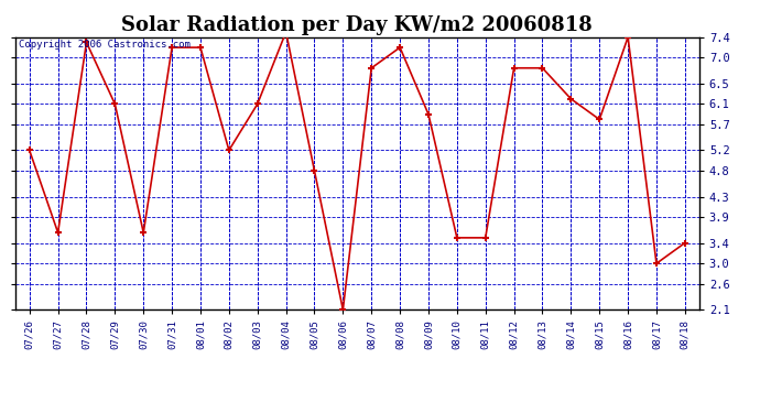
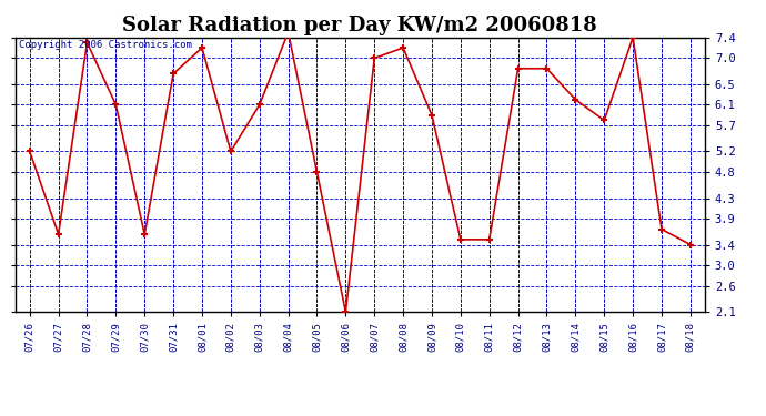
07/31: 7.2 -> 6.7
08/07: 6.8 -> 7.0
08/17: 3.0 -> 3.7
